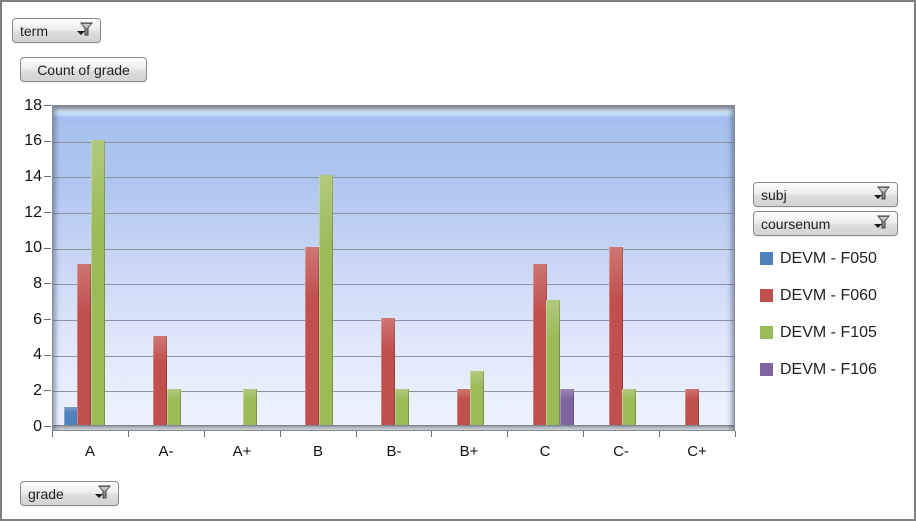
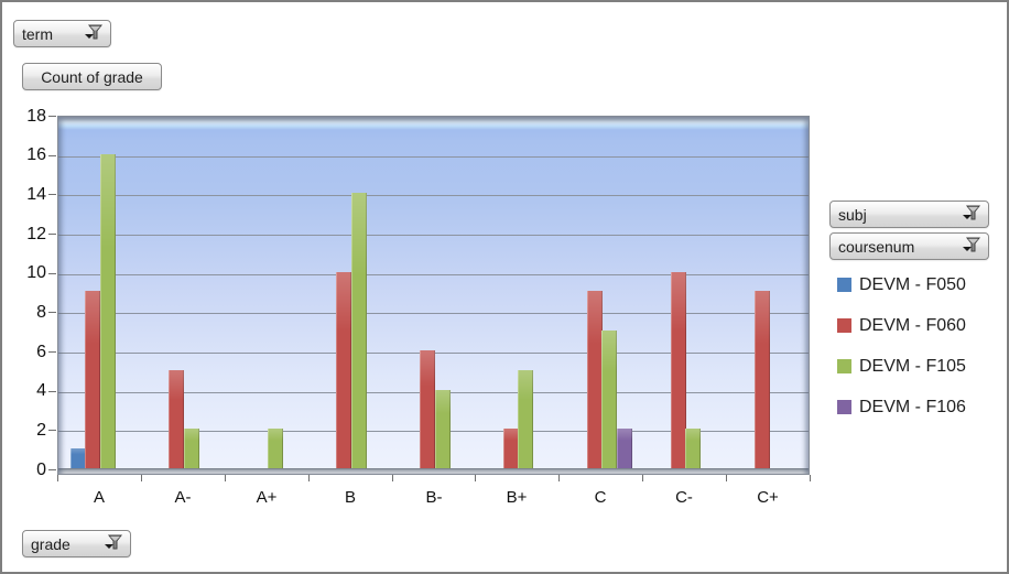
DEVM - F105/B-: 2 -> 4
DEVM - F105/B+: 3 -> 5
DEVM - F060/C+: 2 -> 9
